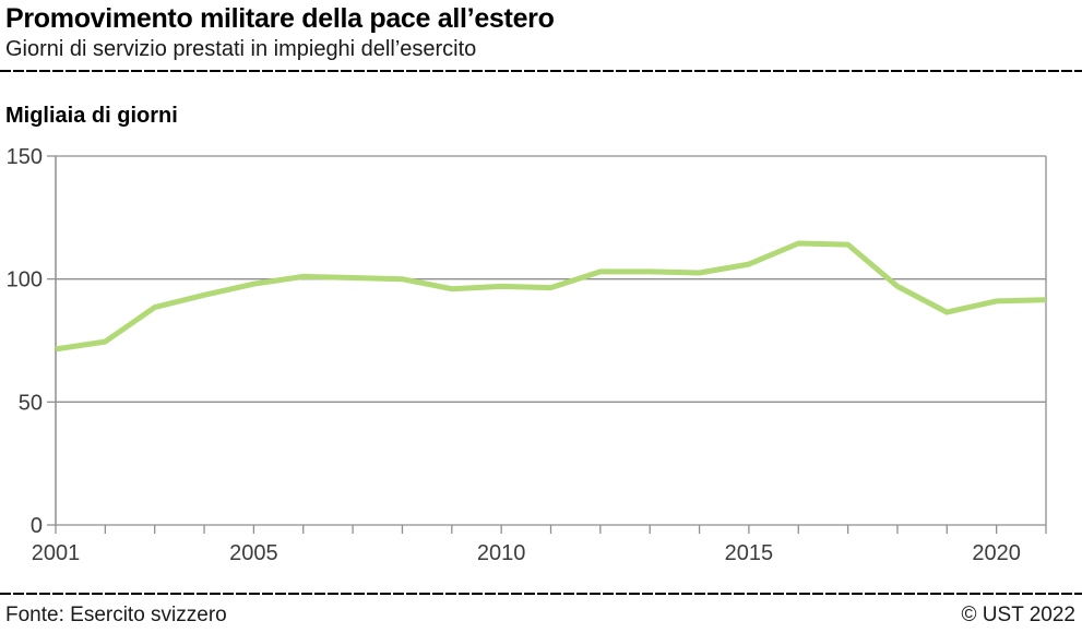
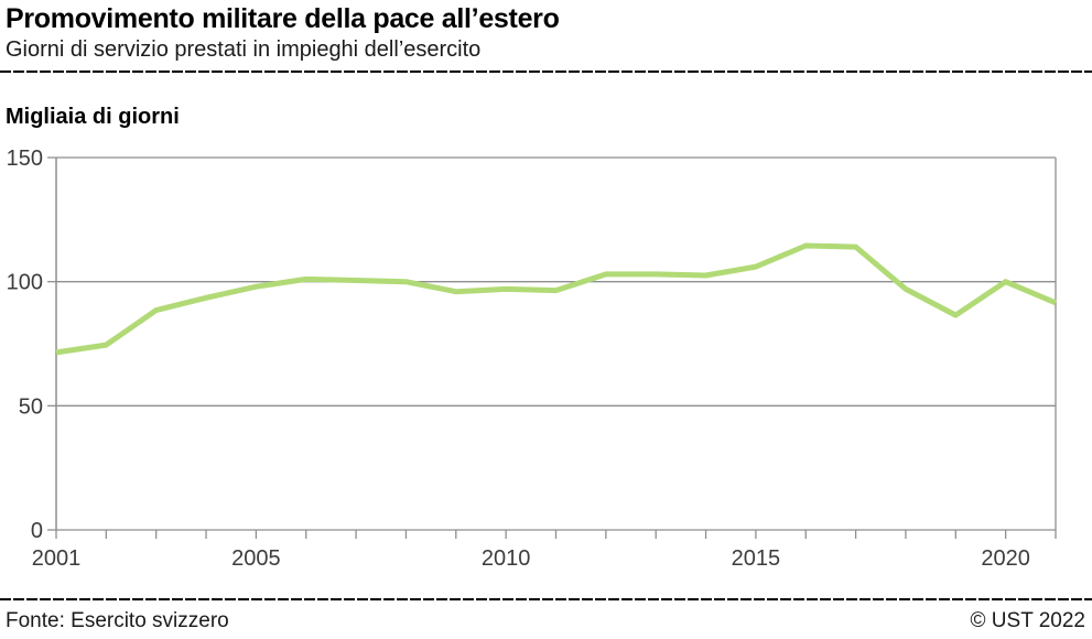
2020: 91 -> 100
